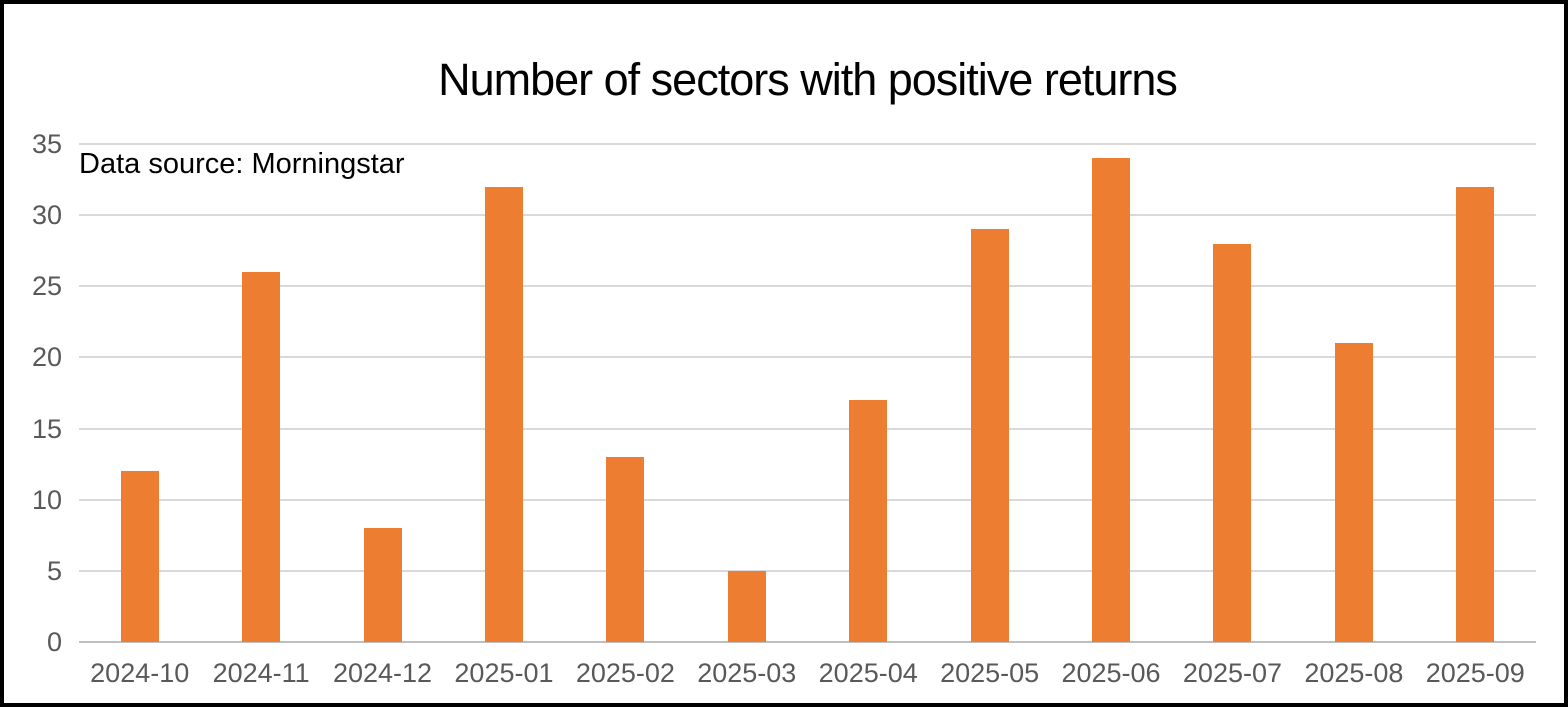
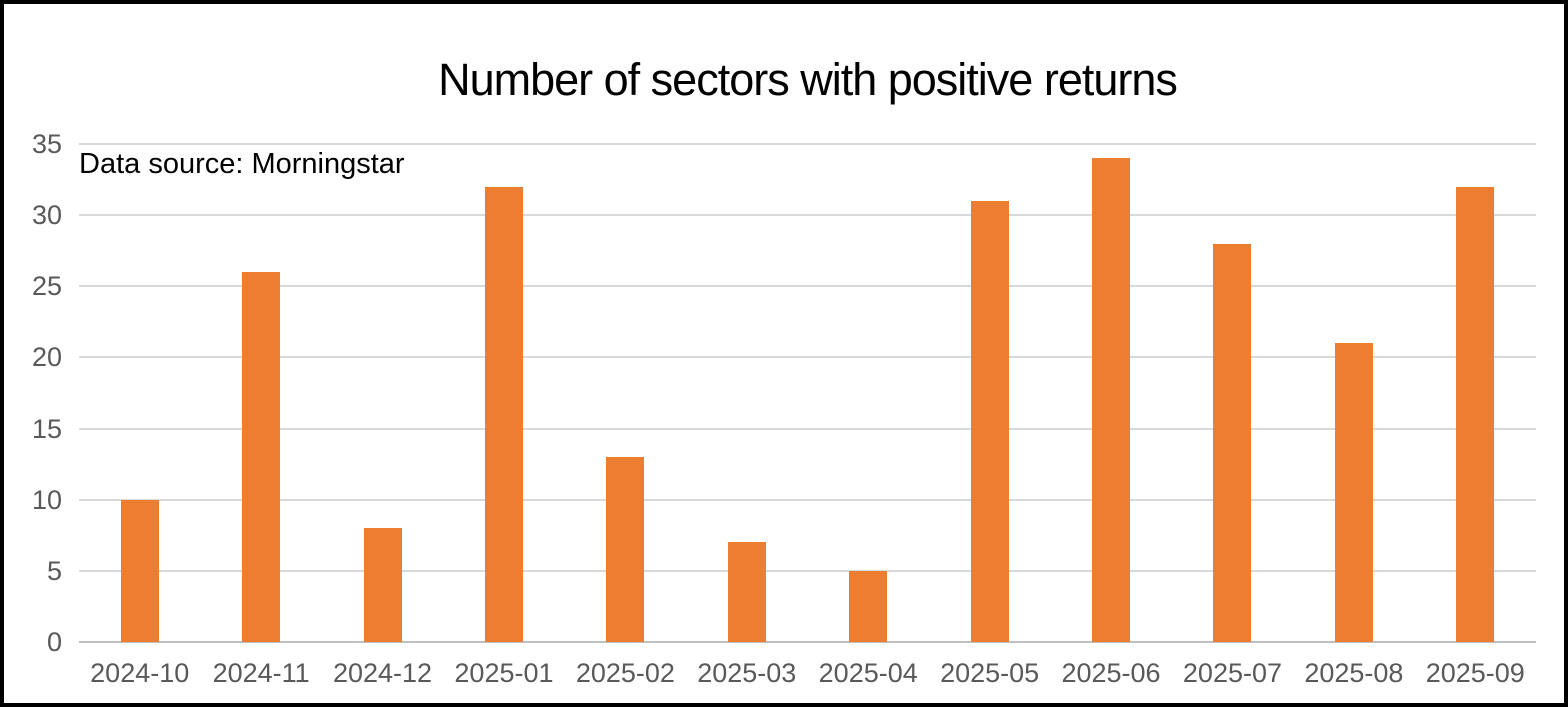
2024-10: 12 -> 10
2025-03: 5 -> 7
2025-04: 17 -> 5
2025-05: 29 -> 31
